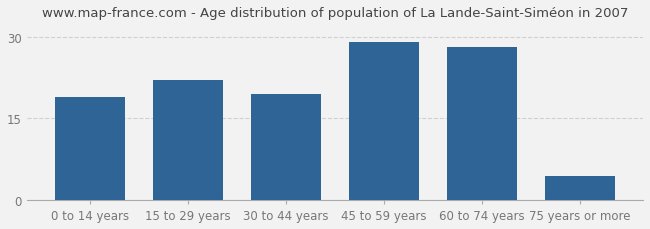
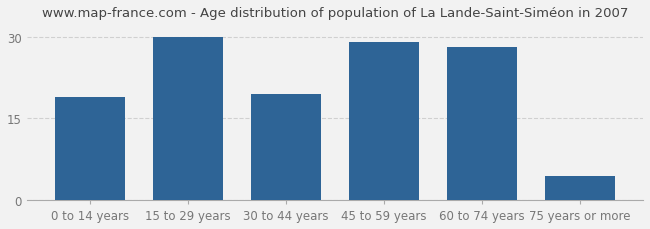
15 to 29 years: 22.0 -> 30.0
